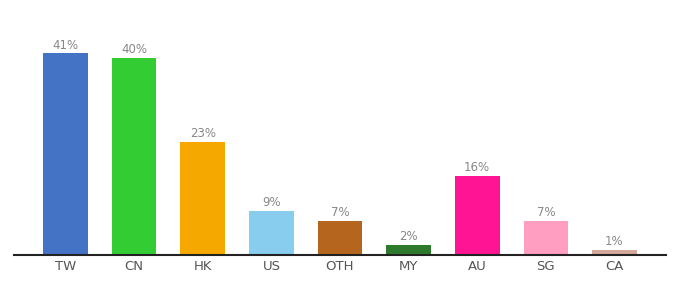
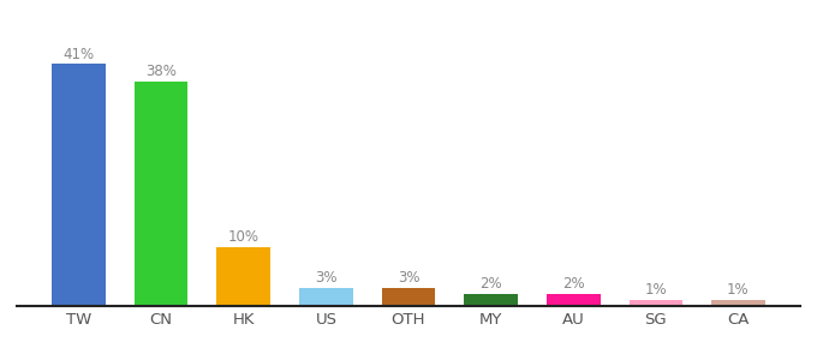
CN: 40% -> 38%
HK: 23% -> 10%
US: 9% -> 3%
OTH: 7% -> 3%
AU: 16% -> 2%
SG: 7% -> 1%
